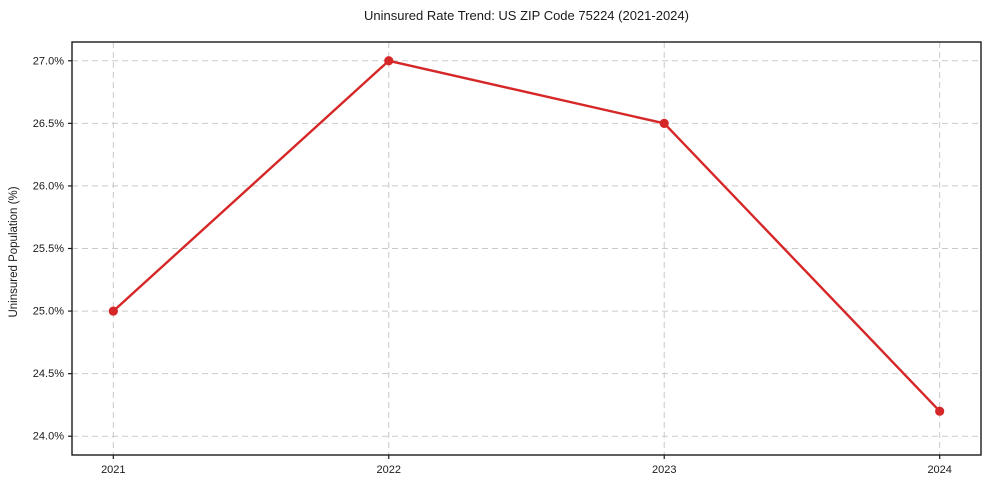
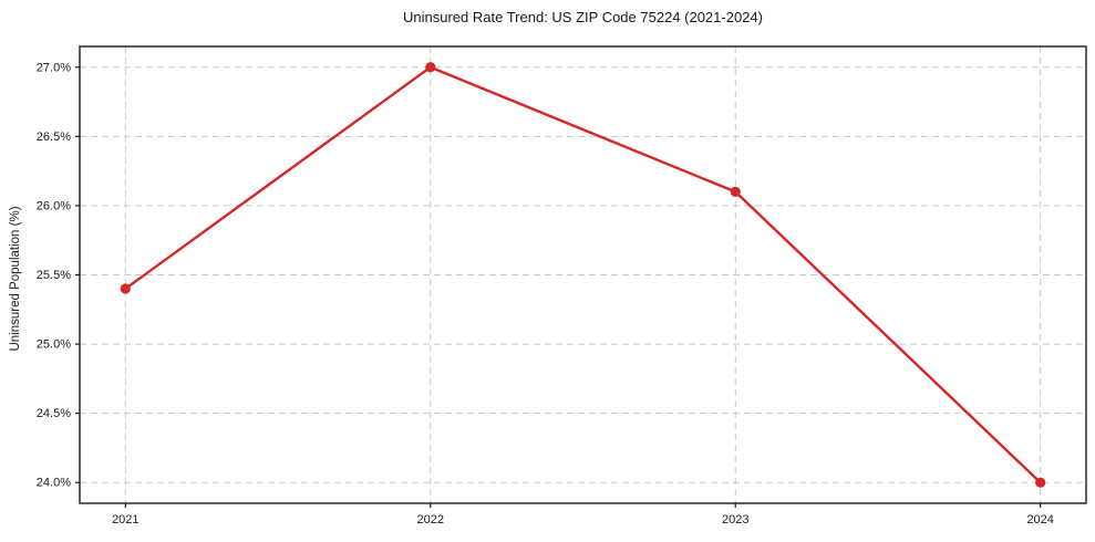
2021: 25.0% -> 25.4%
2023: 26.5% -> 26.1%
2024: 24.2% -> 24.0%
